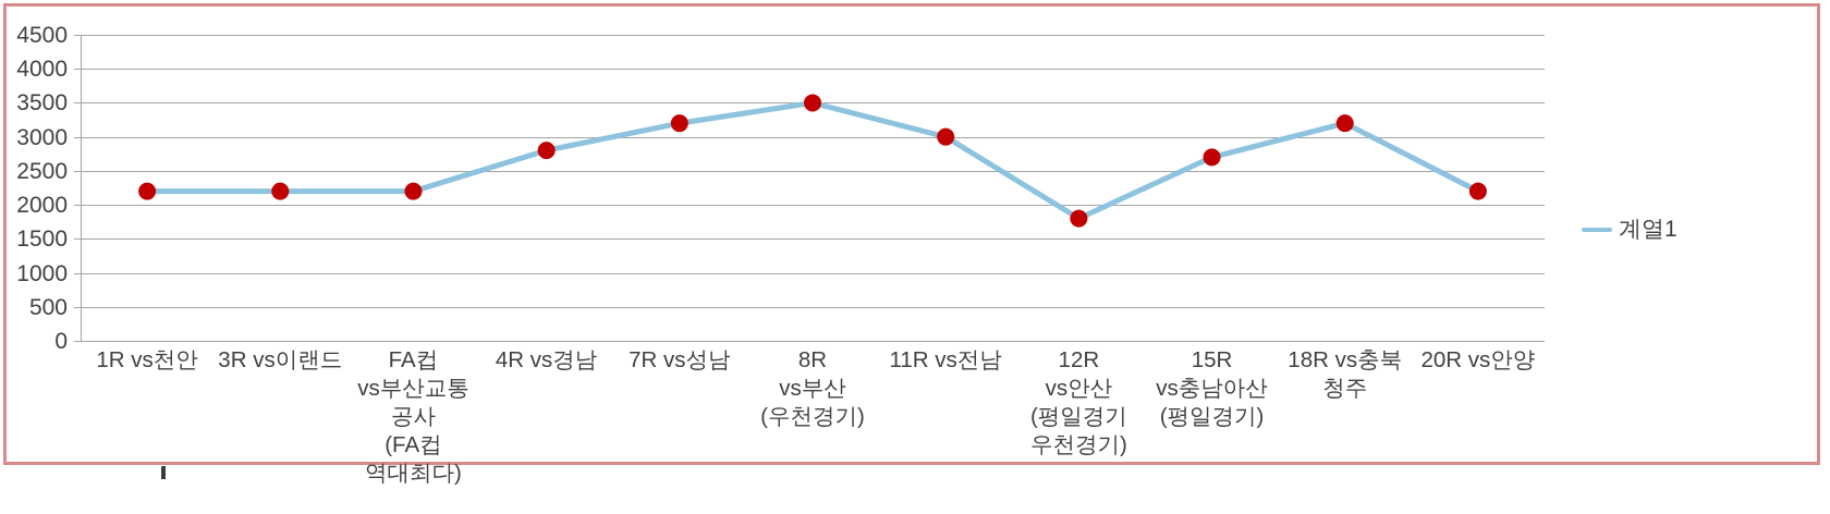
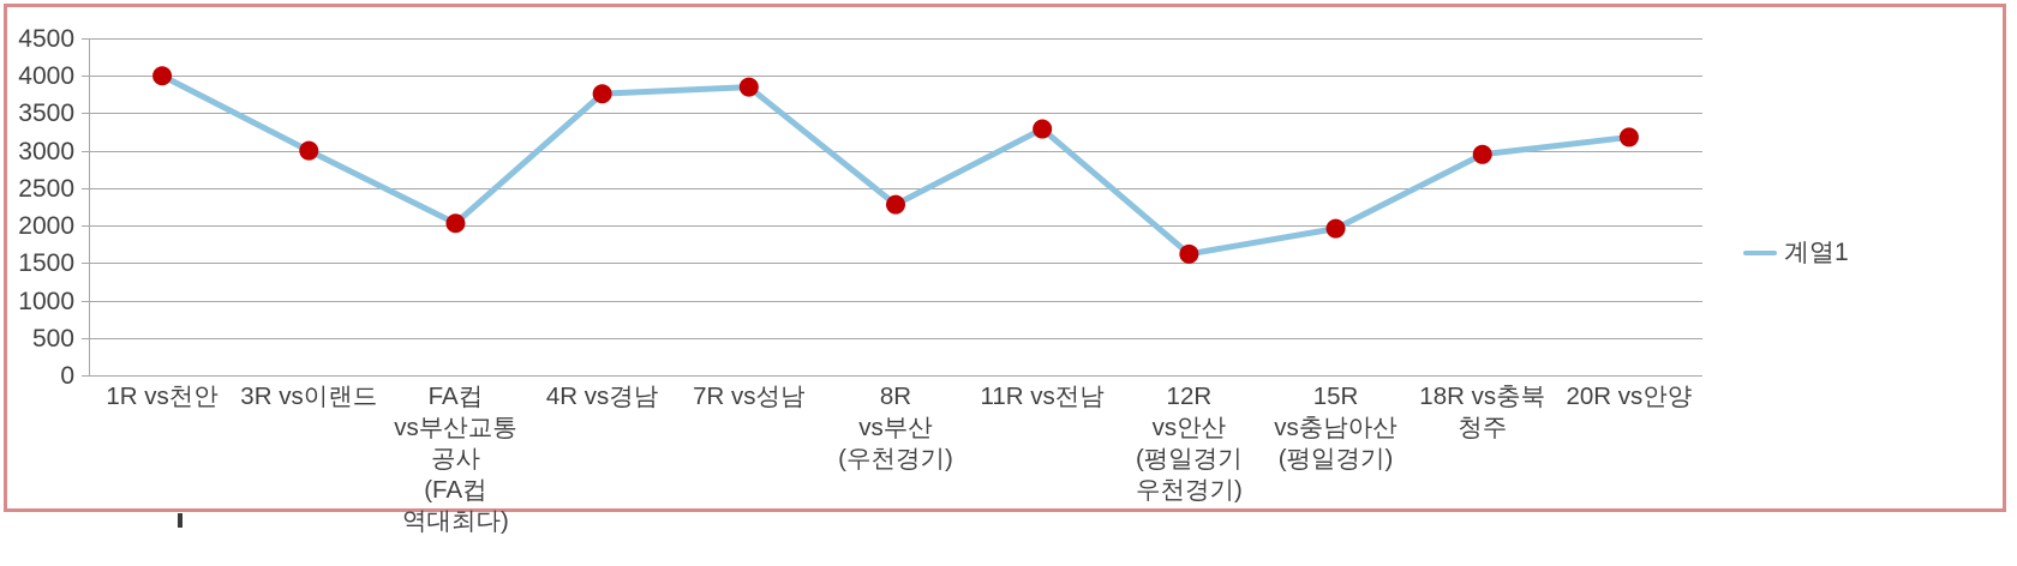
1R vs천안: 2200 -> 4000
3R vs이랜드: 2200 -> 3000
FA컵 vs부산교통공사 (FA컵 역대최다): 2200 -> 2000
4R vs경남: 2800 -> 3800
7R vs성남: 3200 -> 3800
8R vs부산 (우천경기): 3500 -> 2300
11R vs전남: 3000 -> 3300
12R vs안산 (평일경기 우천경기): 1800 -> 1600
15R vs충남아산 (평일경기): 2700 -> 2000
18R vs충북청주: 3200 -> 3000
20R vs안양: 2200 -> 3200
